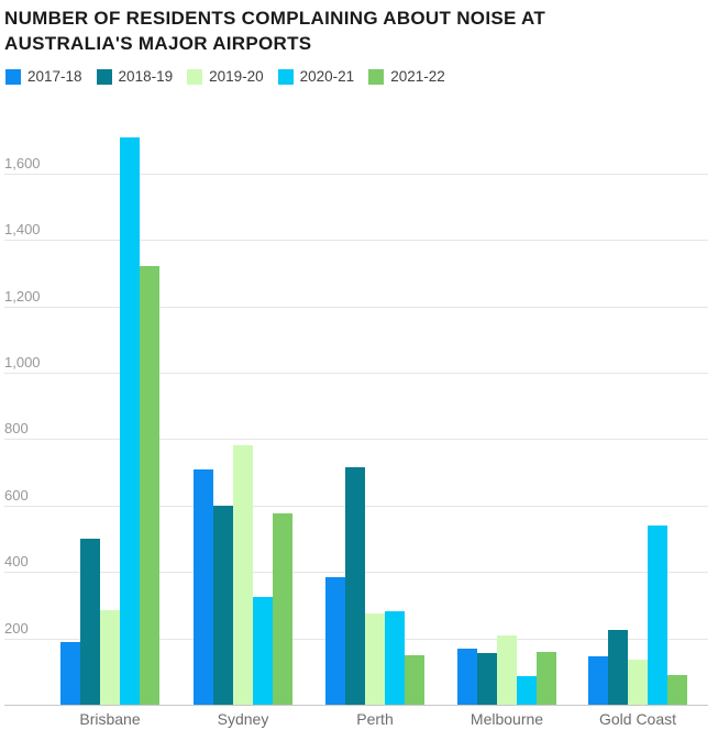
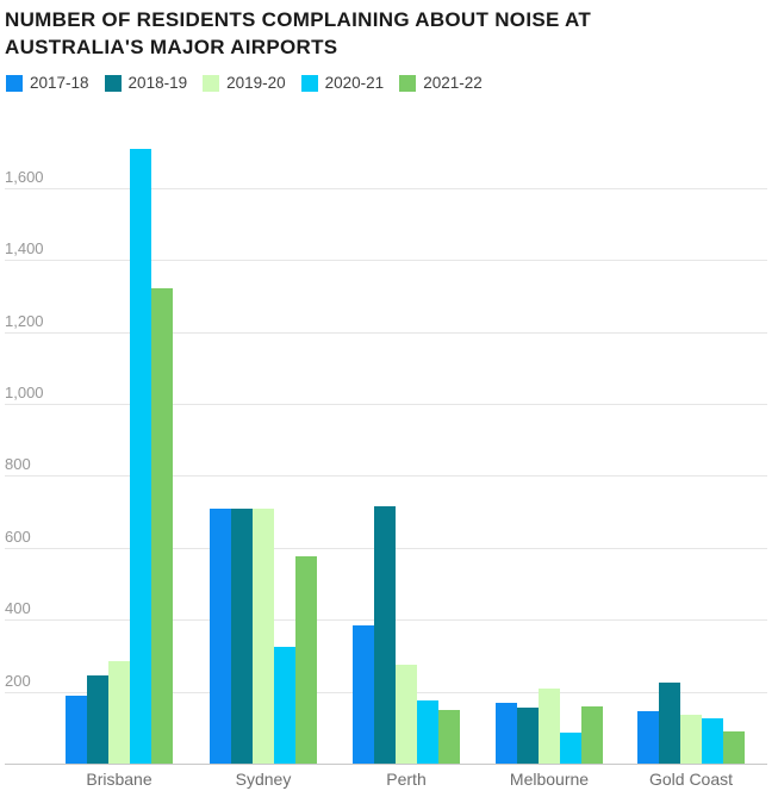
2018-19/Brisbane: 500 -> 240
2018-19/Sydney: 600 -> 710
2019-20/Sydney: 780 -> 710
2020-21/Perth: 280 -> 180
2020-21/Gold Coast: 540 -> 120
